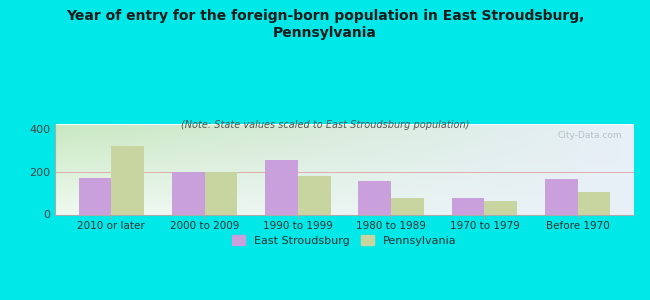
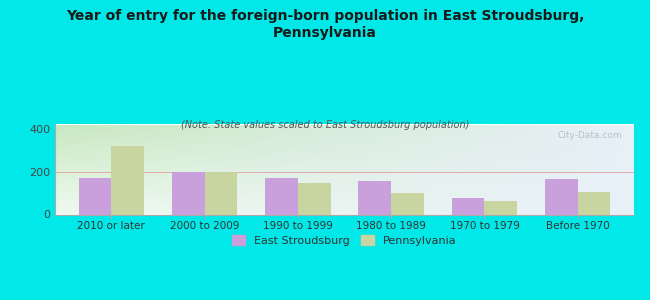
East Stroudsburg/1990 to 1999: 255 -> 170
Pennsylvania/1990 to 1999: 180 -> 148
Pennsylvania/1980 to 1989: 75 -> 100
